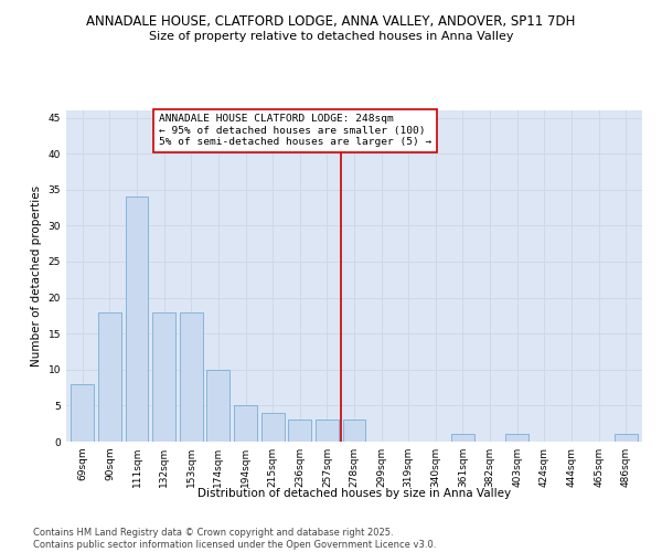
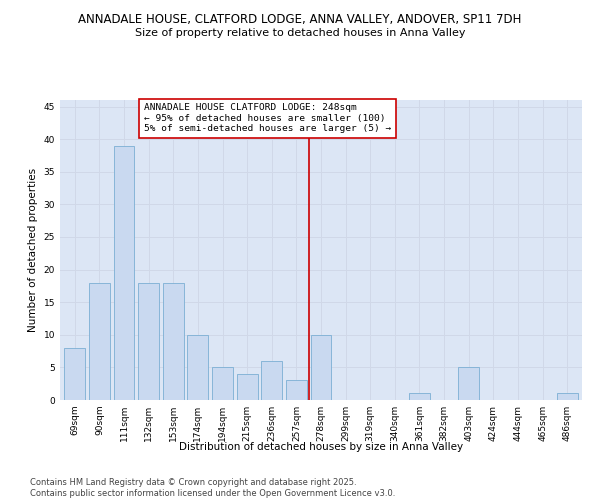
111sqm: 34 -> 39
236sqm: 3 -> 6
278sqm: 3 -> 10
403sqm: 1 -> 5
